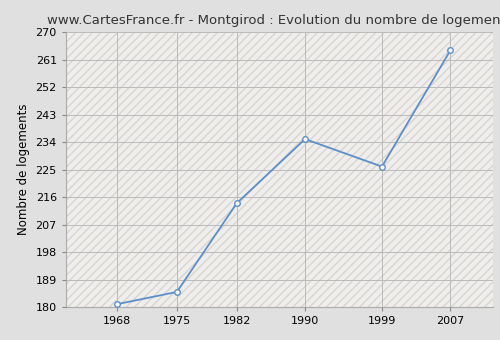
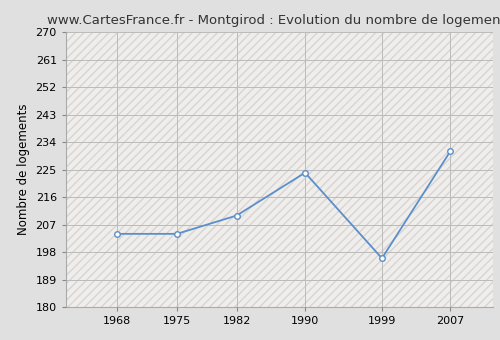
1968: 181 -> 204
1975: 185 -> 204
1982: 214 -> 210
1990: 235 -> 224
1999: 226 -> 196
2007: 264 -> 231
